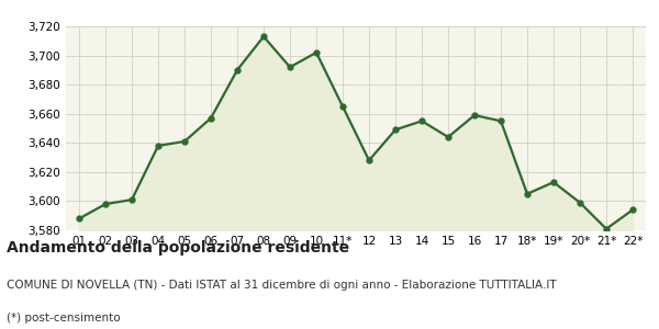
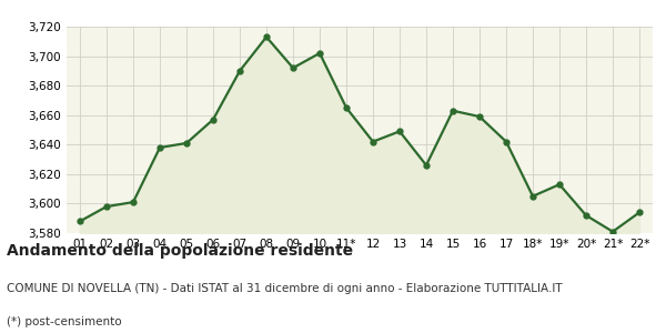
12: 3,628 -> 3,642
14: 3,655 -> 3,626
15: 3,644 -> 3,663
17: 3,655 -> 3,642
20*: 3,599 -> 3,592
